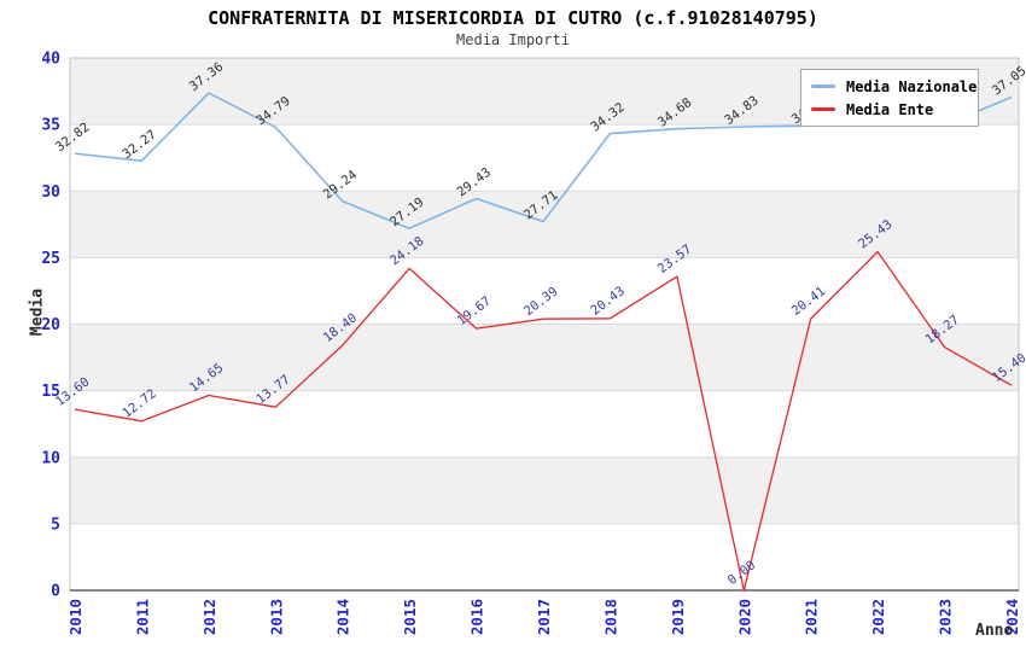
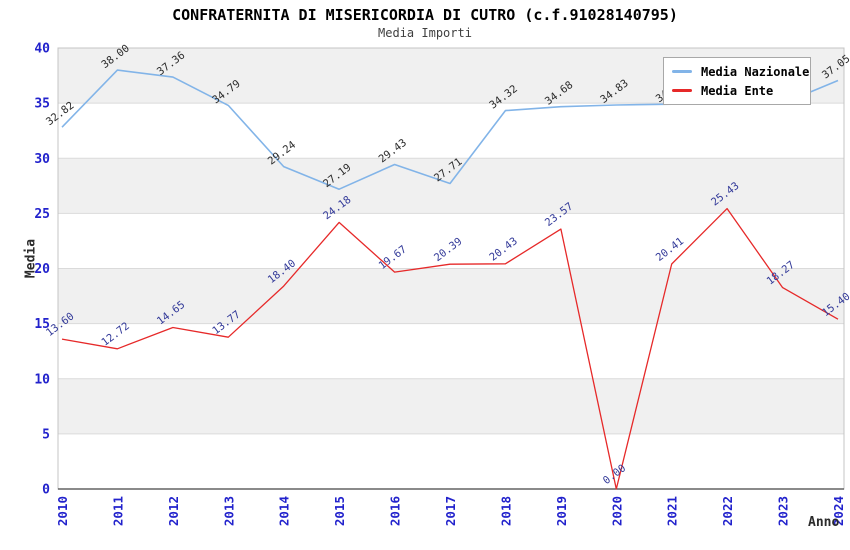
Media Nazionale/2011: 32.27 -> 38.00
